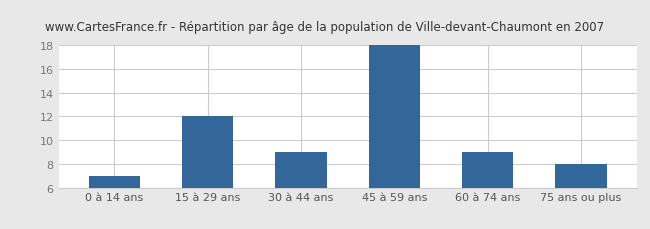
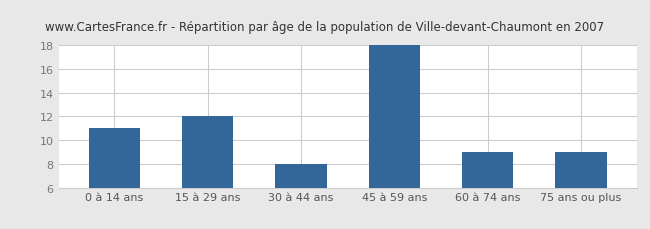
0 à 14 ans: 7 -> 11
30 à 44 ans: 9 -> 8
75 ans ou plus: 8 -> 9
